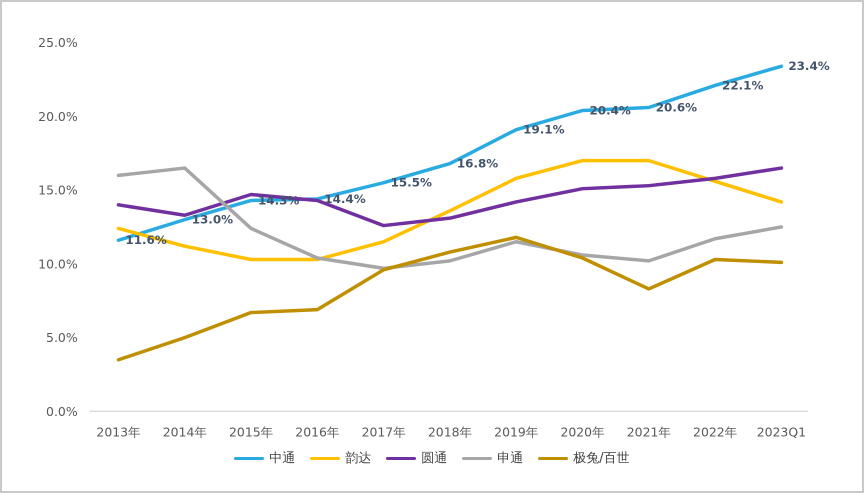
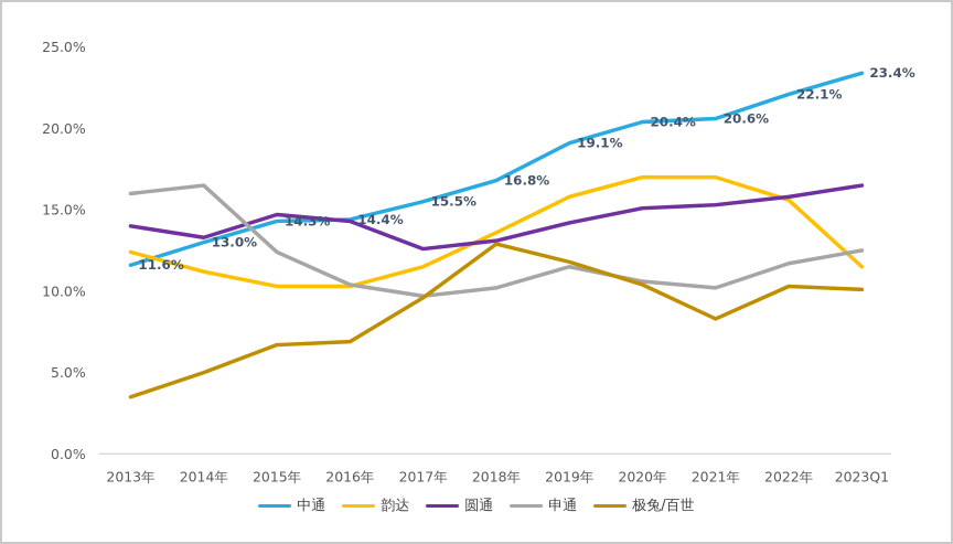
极兔/百世/2018年: 10.8% -> 12.9%
韵达/2023Q1: 14.2% -> 11.5%
